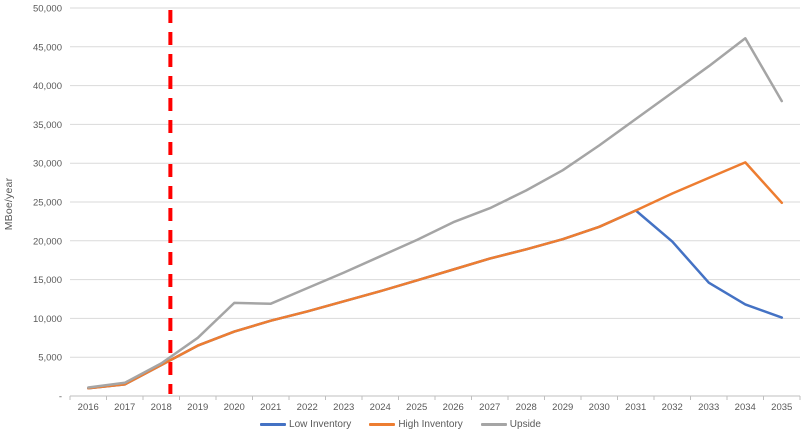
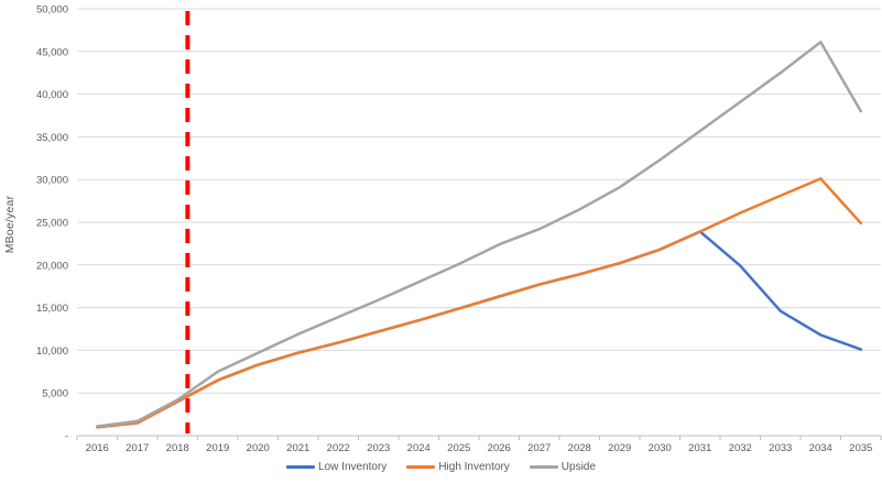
Upside/2020: 12000 -> 10000
